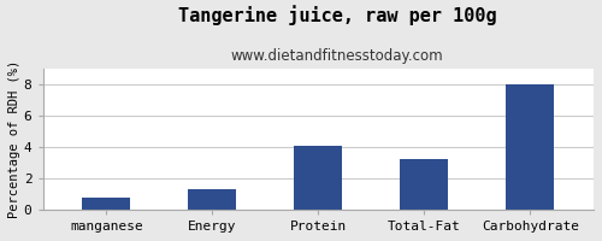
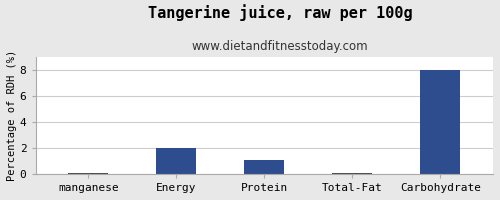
manganese: 0.8 -> 0.1
Energy: 1.3 -> 2.0
Protein: 4.1 -> 1.1
Total-Fat: 3.2 -> 0.1
